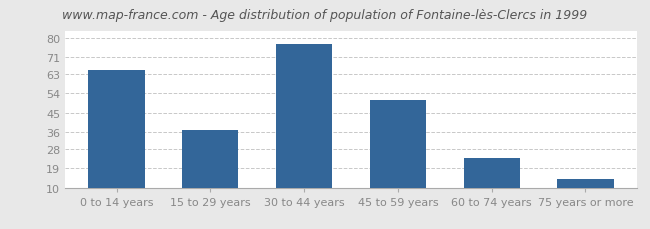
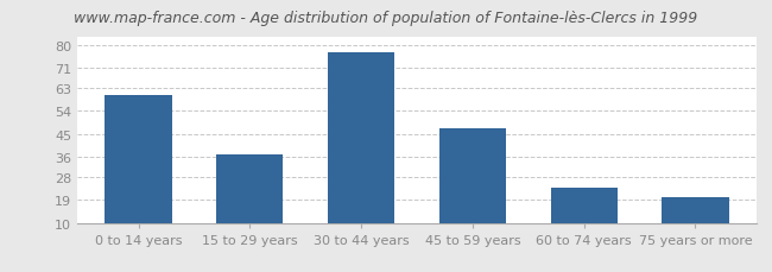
0 to 14 years: 65 -> 60
45 to 59 years: 51 -> 47
75 years or more: 14 -> 20
